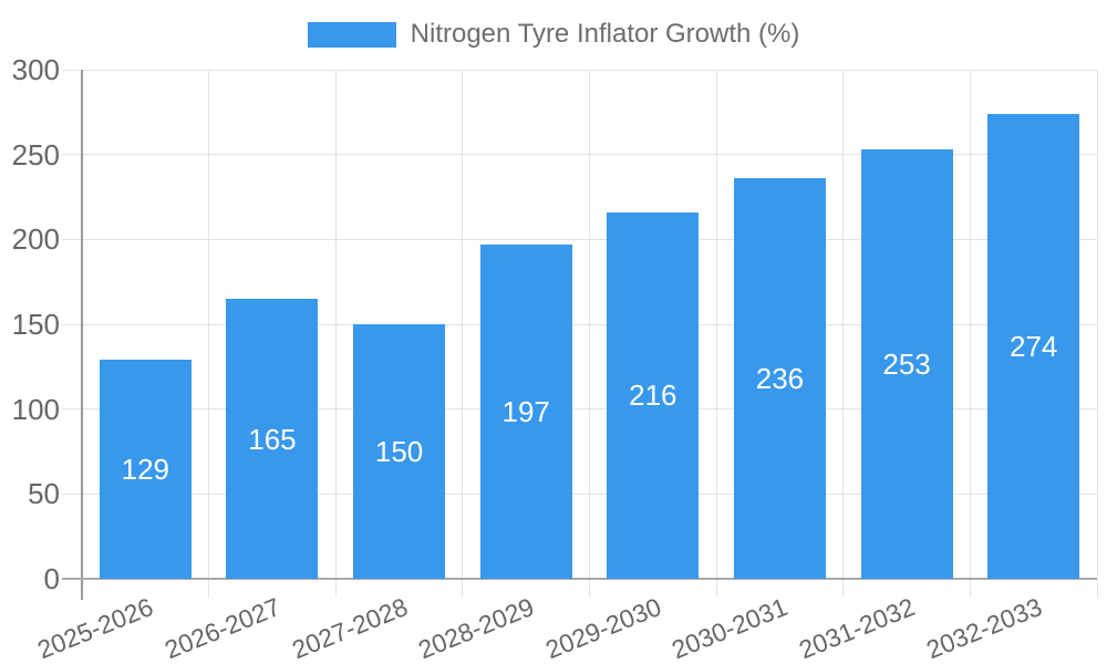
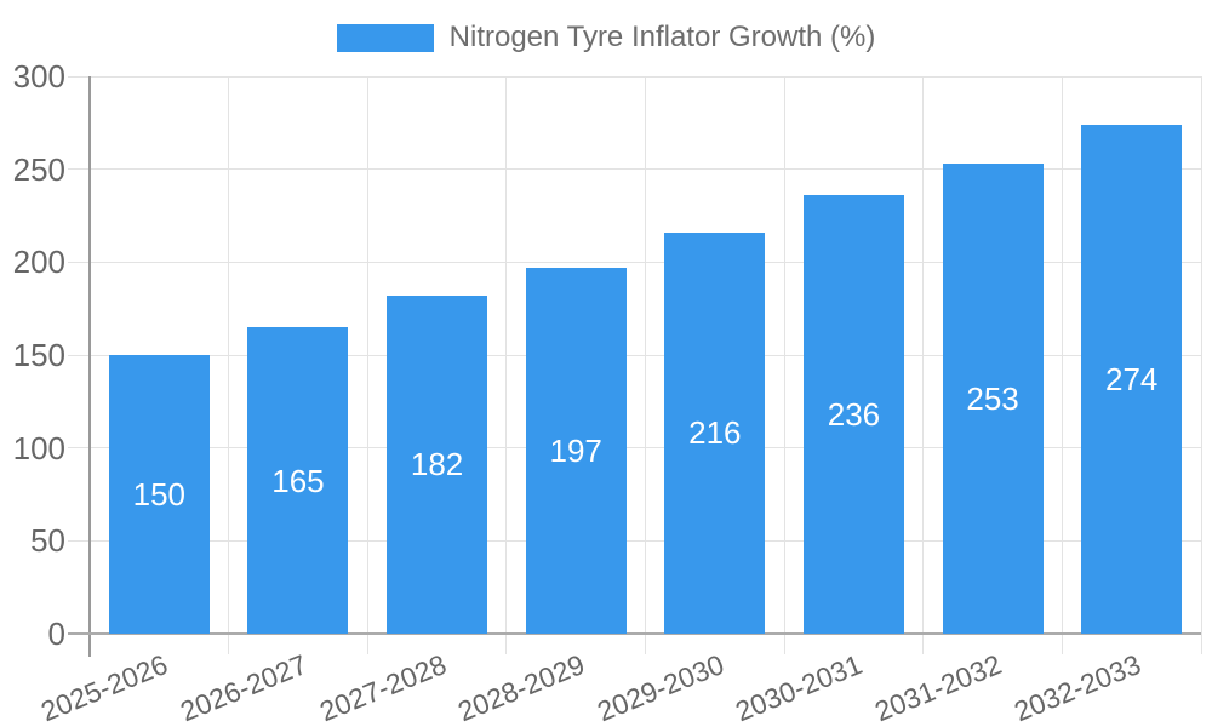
2025-2026: 129 -> 150
2027-2028: 150 -> 182
